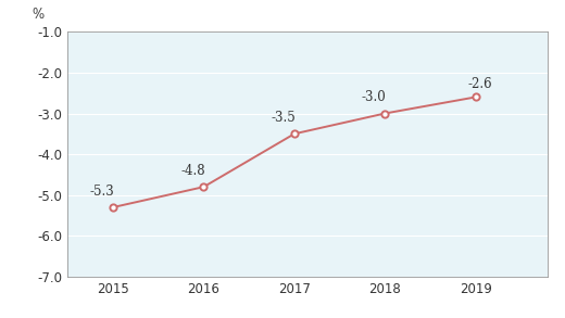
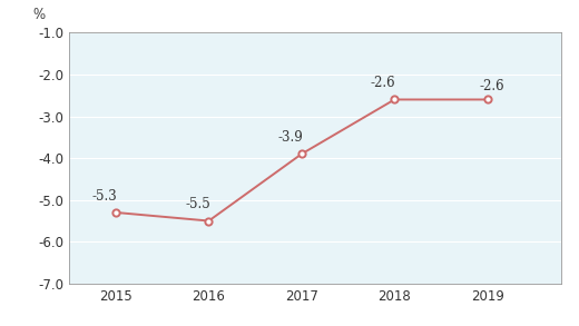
2016: -4.8 -> -5.5
2017: -3.5 -> -3.9
2018: -3.0 -> -2.6
